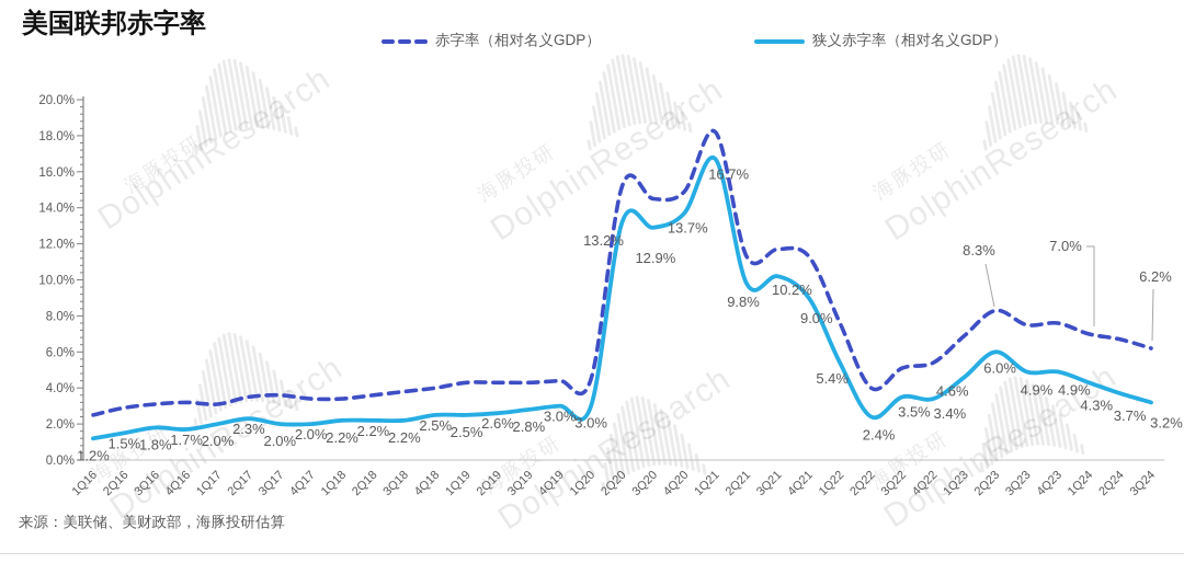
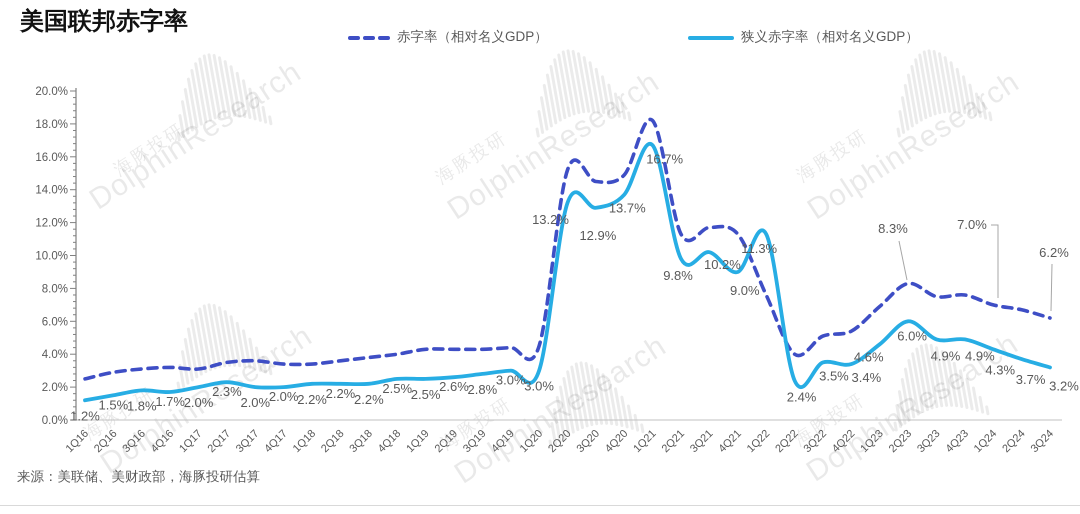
狭义赤字率（相对名义GDP）/1Q22: 5.4% -> 11.3%
